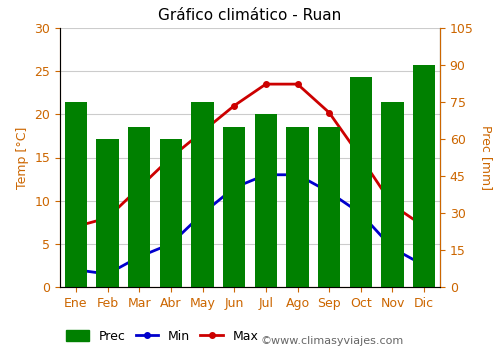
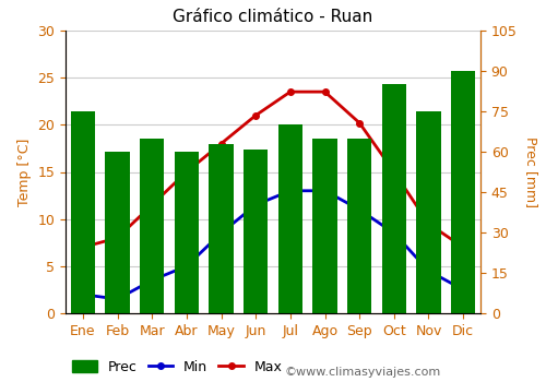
Prec/May: 75 -> 63
Prec/Jun: 65 -> 61
